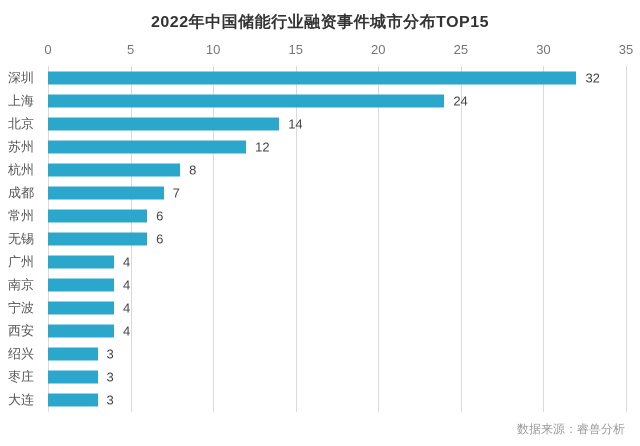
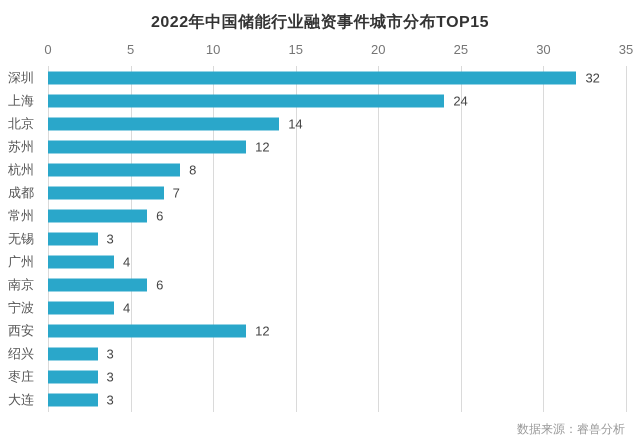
无锡: 6 -> 3
南京: 4 -> 6
西安: 4 -> 12
